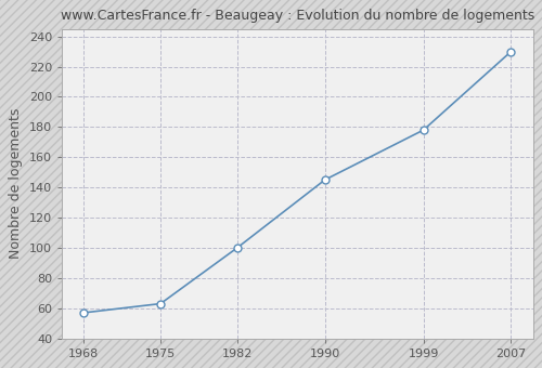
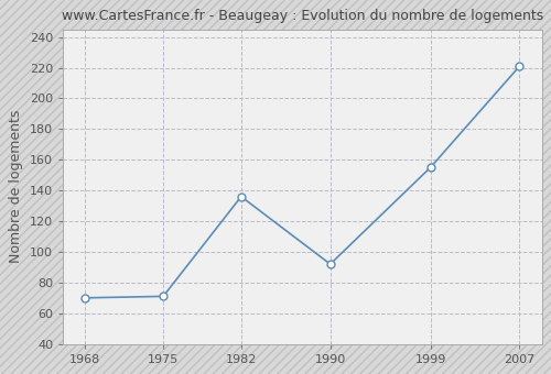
1968: 57 -> 70
1975: 63 -> 71
1982: 100 -> 136
1990: 145 -> 92
1999: 178 -> 155
2007: 230 -> 221
